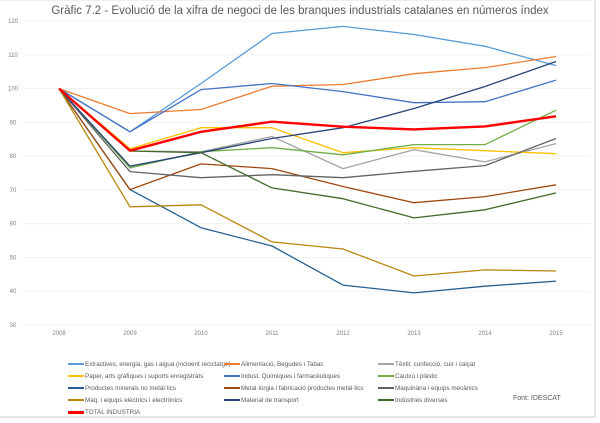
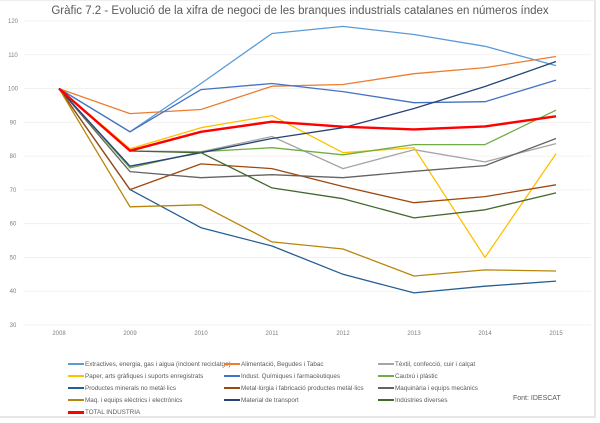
Paper, arts gràfiques i suports enregistrats/2011: 88 -> 92
Productes minerals no metàl·lics/2012: 42 -> 45
Paper, arts gràfiques i suports enregistrats/2014: 82 -> 50
